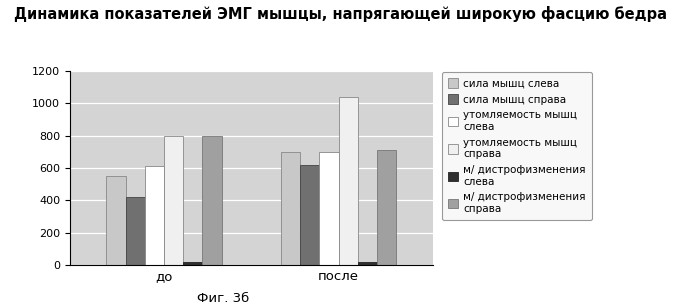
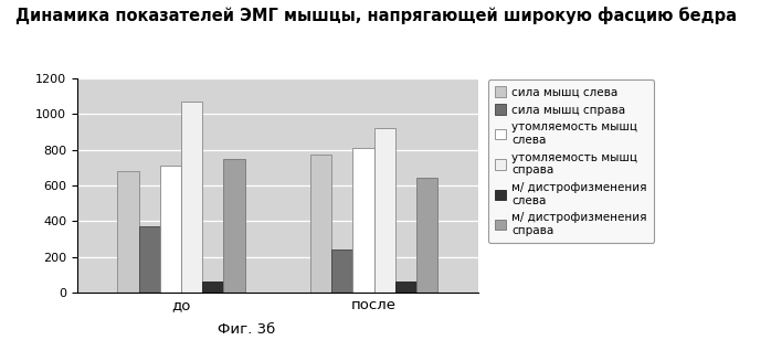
сила мышц слева/до: 550 -> 680
сила мышц справа/до: 420 -> 370
утомляемость мышц слева/до: 610 -> 710
утомляемость мышц справа/до: 800 -> 1070
м/ дистрофизменения слева/до: 20 -> 60
м/ дистрофизменения справа/до: 800 -> 750
сила мышц слева/после: 700 -> 770
сила мышц справа/после: 620 -> 240
утомляемость мышц слева/после: 700 -> 810
утомляемость мышц справа/после: 1040 -> 920
м/ дистрофизменения слева/после: 20 -> 60
м/ дистрофизменения справа/после: 710 -> 640
